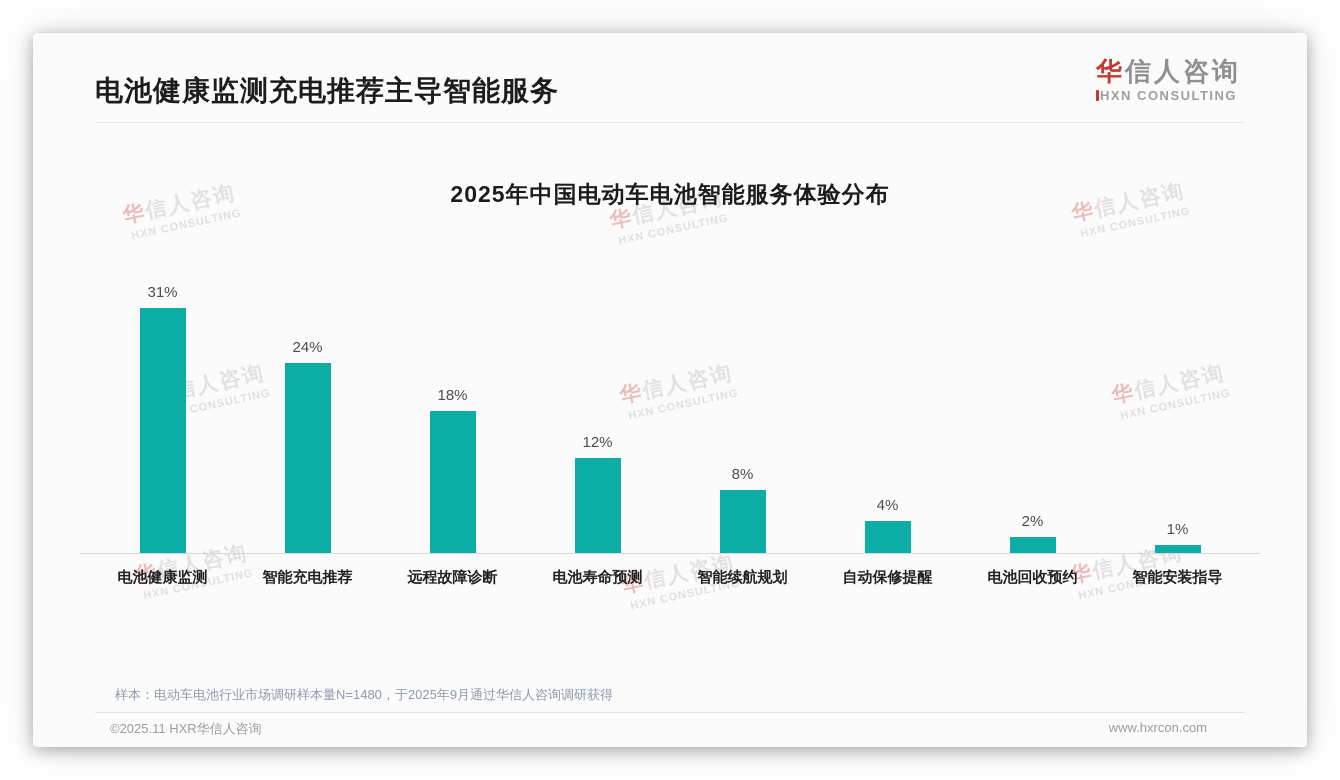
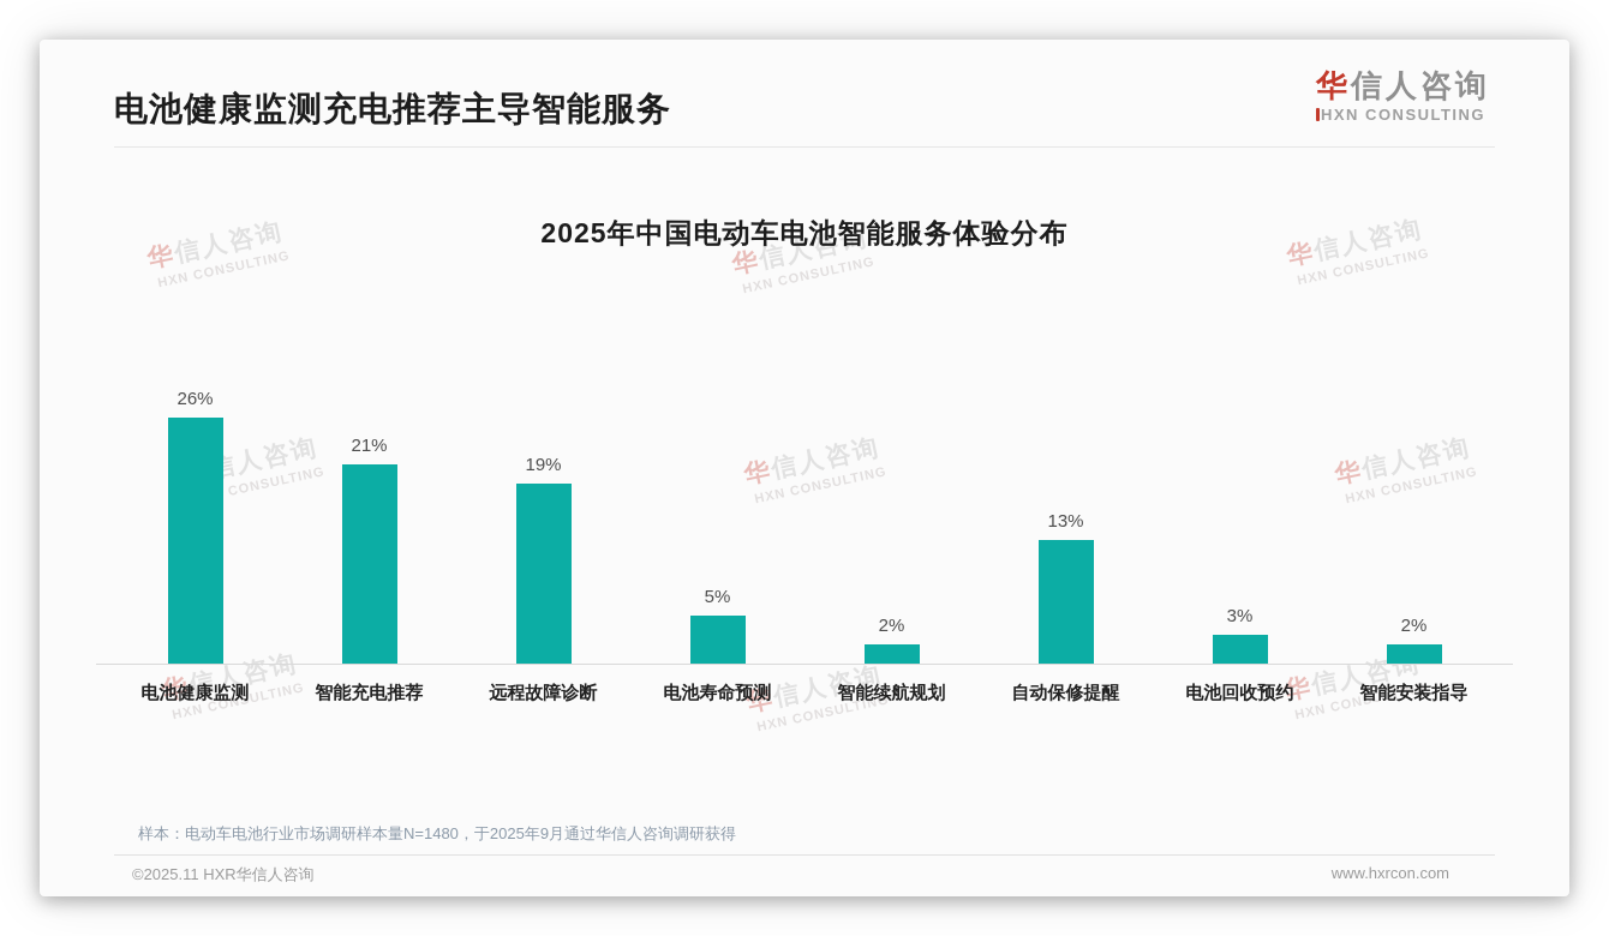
电池健康监测: 31% -> 26%
智能充电推荐: 24% -> 21%
远程故障诊断: 18% -> 19%
电池寿命预测: 12% -> 5%
智能续航规划: 8% -> 2%
自动保修提醒: 4% -> 13%
电池回收预约: 2% -> 3%
智能安装指导: 1% -> 2%
